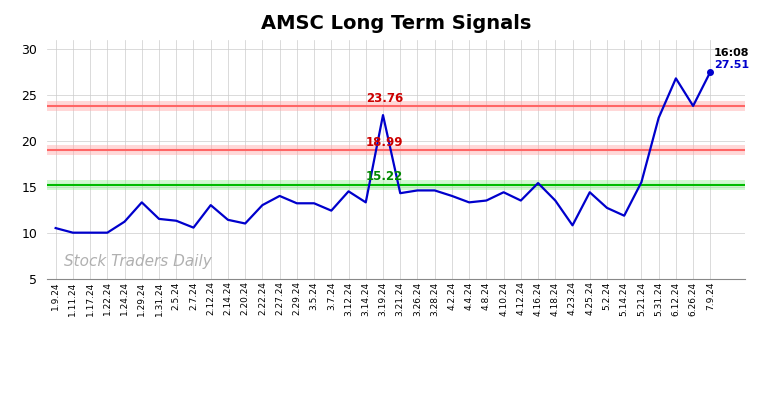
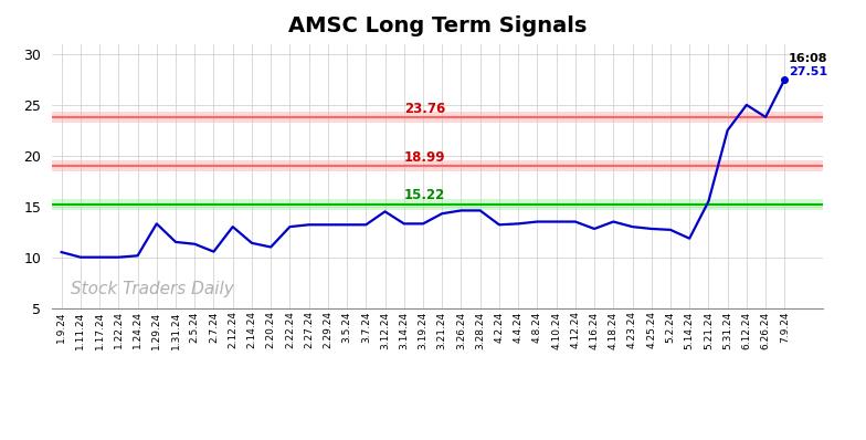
1.24.24: 11.2 -> 10.2
2.27.24: 14.0 -> 13.2
3.7.24: 12.4 -> 13.2
3.19.24: 22.8 -> 13.3
4.2.24: 14.0 -> 13.2
4.10.24: 14.4 -> 13.5
4.16.24: 15.4 -> 12.8
4.23.24: 10.8 -> 13.0
4.25.24: 14.4 -> 12.8
6.12.24: 26.8 -> 25.0
